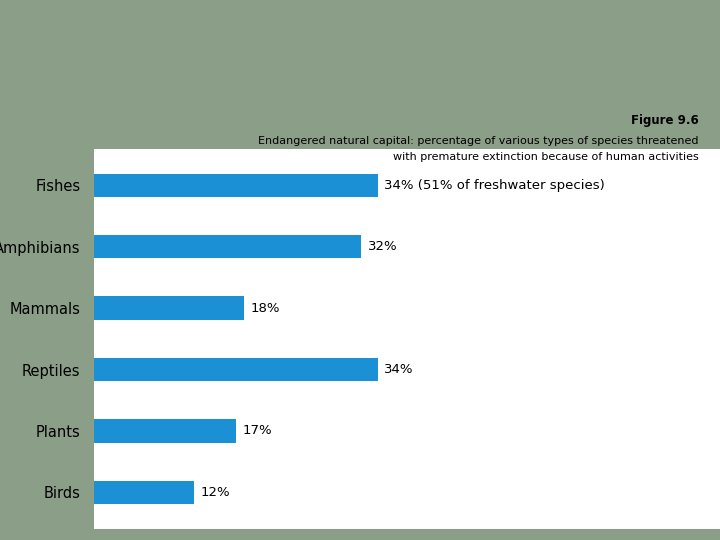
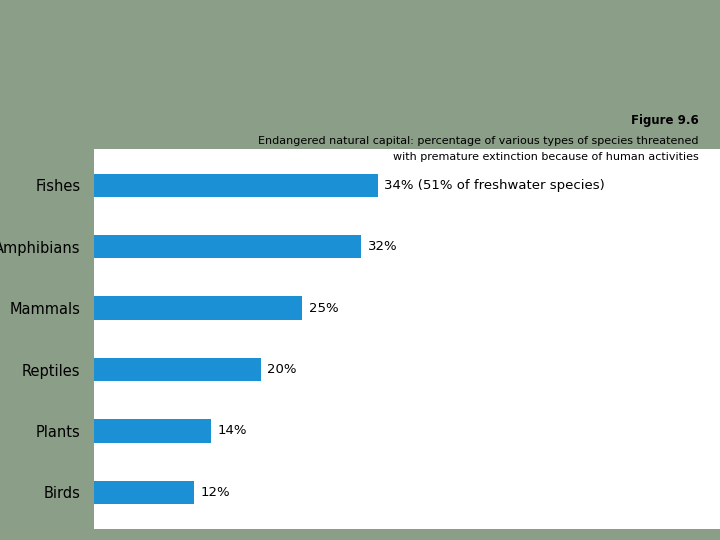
Mammals: 18% -> 25%
Reptiles: 34% -> 20%
Plants: 17% -> 14%
